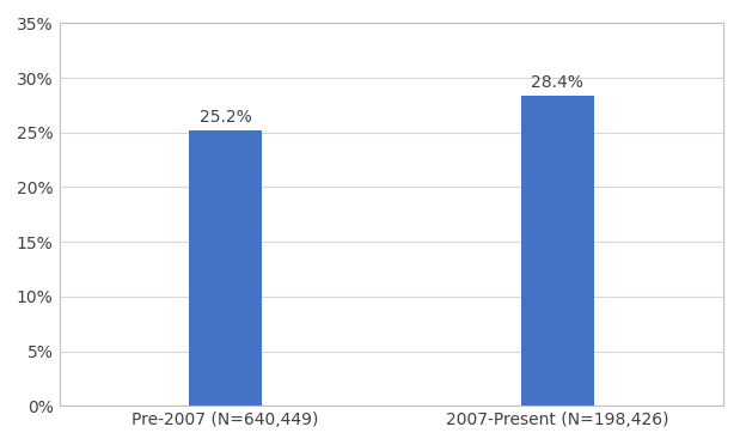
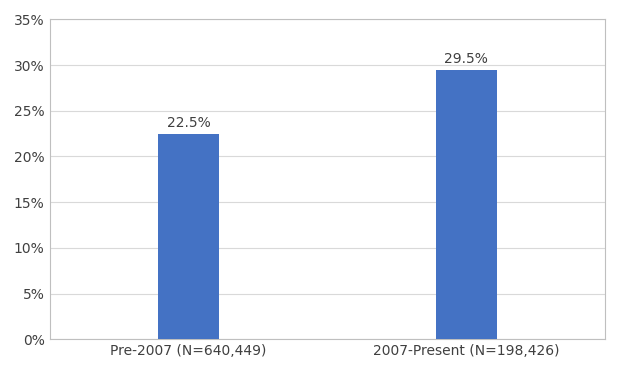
Pre-2007 (N=640,449): 25.2% -> 22.5%
2007-Present (N=198,426): 28.4% -> 29.5%
